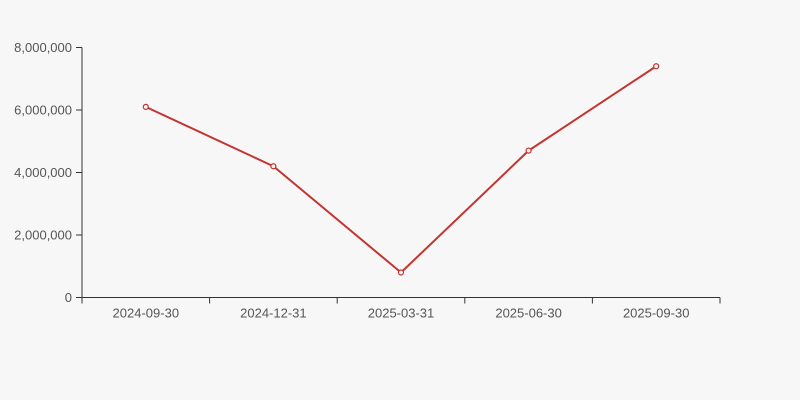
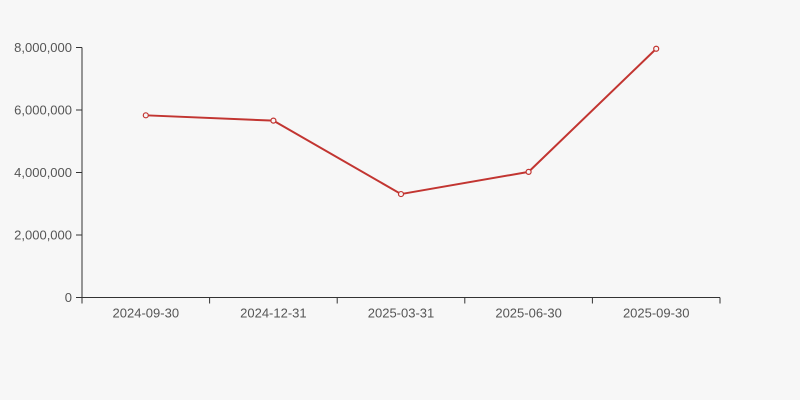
2024-09-30: 6100000 -> 5800000
2024-12-31: 4200000 -> 5700000
2025-03-31: 800000 -> 3300000
2025-06-30: 4700000 -> 4000000
2025-09-30: 7400000 -> 8000000
